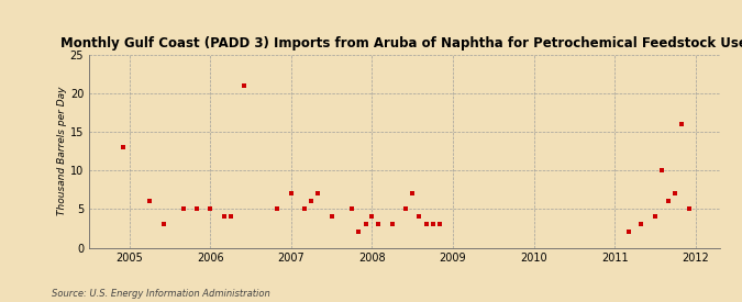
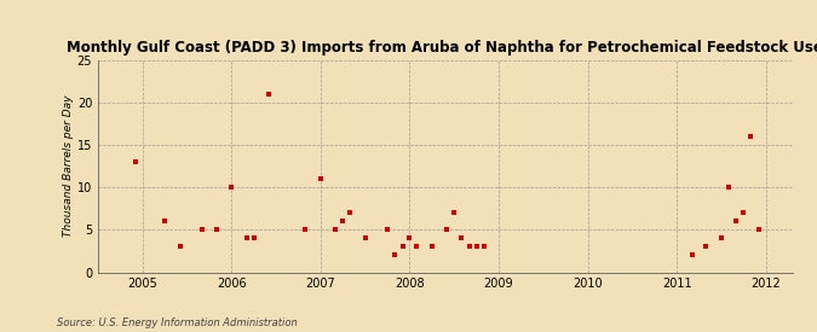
2006: 5 -> 10
2007: 7 -> 11
